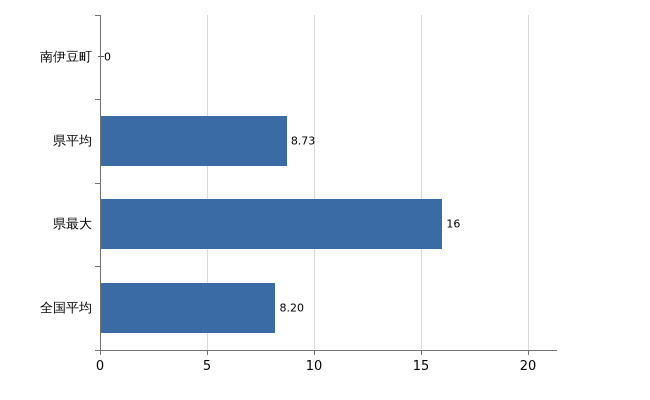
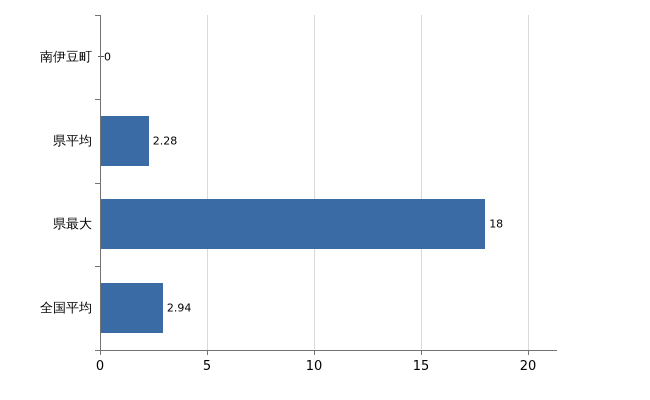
県平均: 8.73 -> 2.28
県最大: 16 -> 18
全国平均: 8.20 -> 2.94
